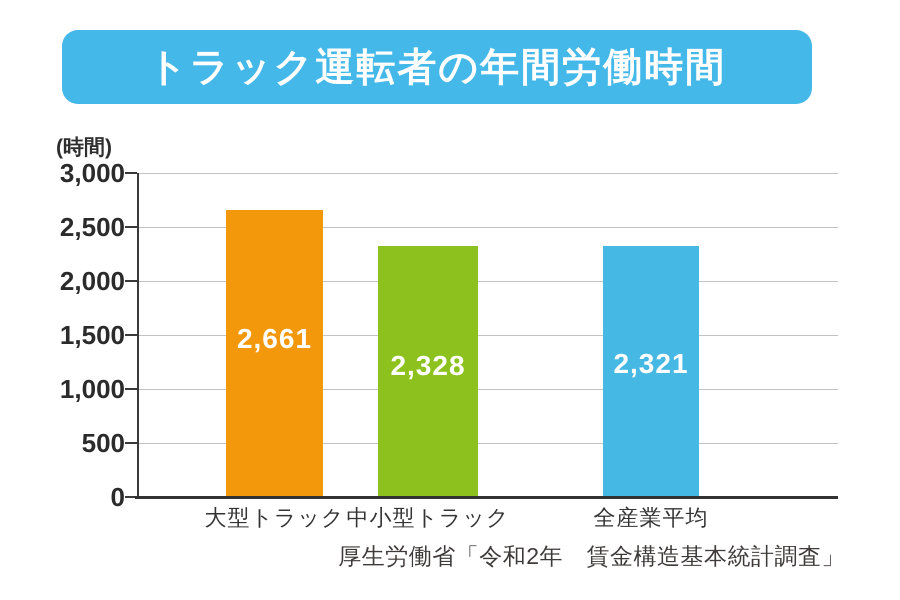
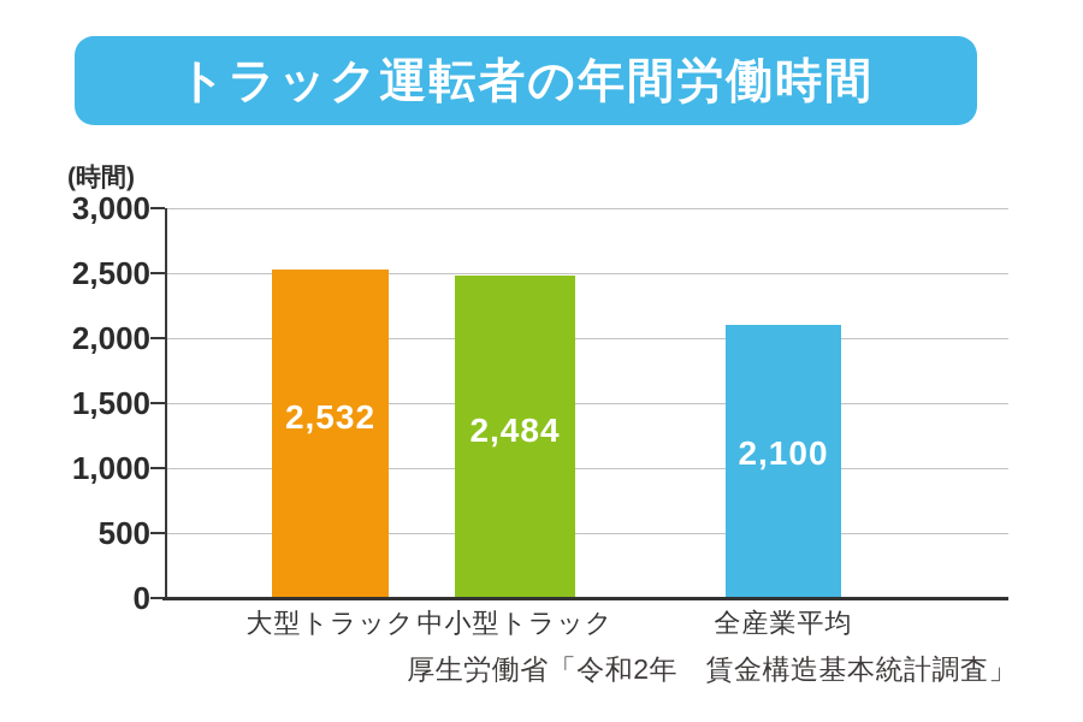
大型トラック: 2,661 -> 2,532
中小型トラック: 2,328 -> 2,484
全産業平均: 2,321 -> 2,100
